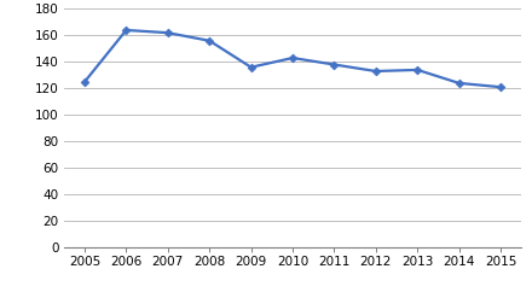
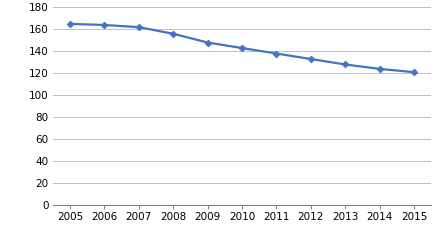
2005: 125 -> 165
2009: 136 -> 148
2013: 134 -> 128
